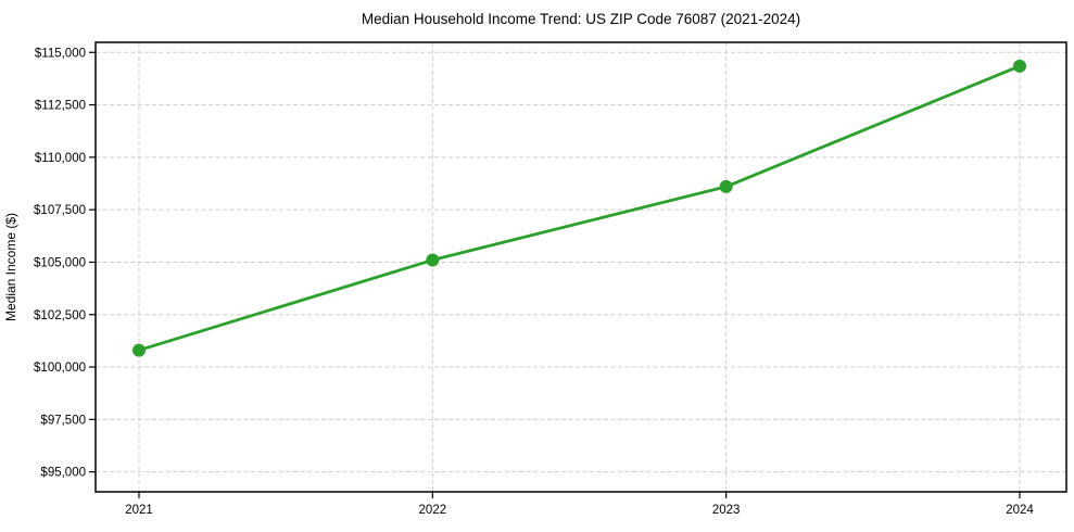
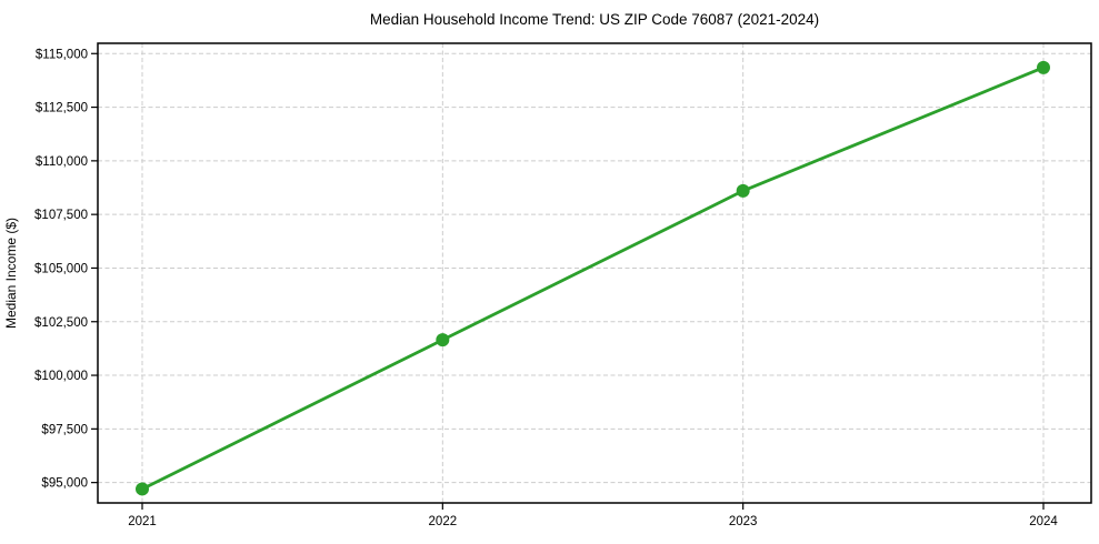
2021: $100800 -> $94700
2022: $105100 -> $101600
